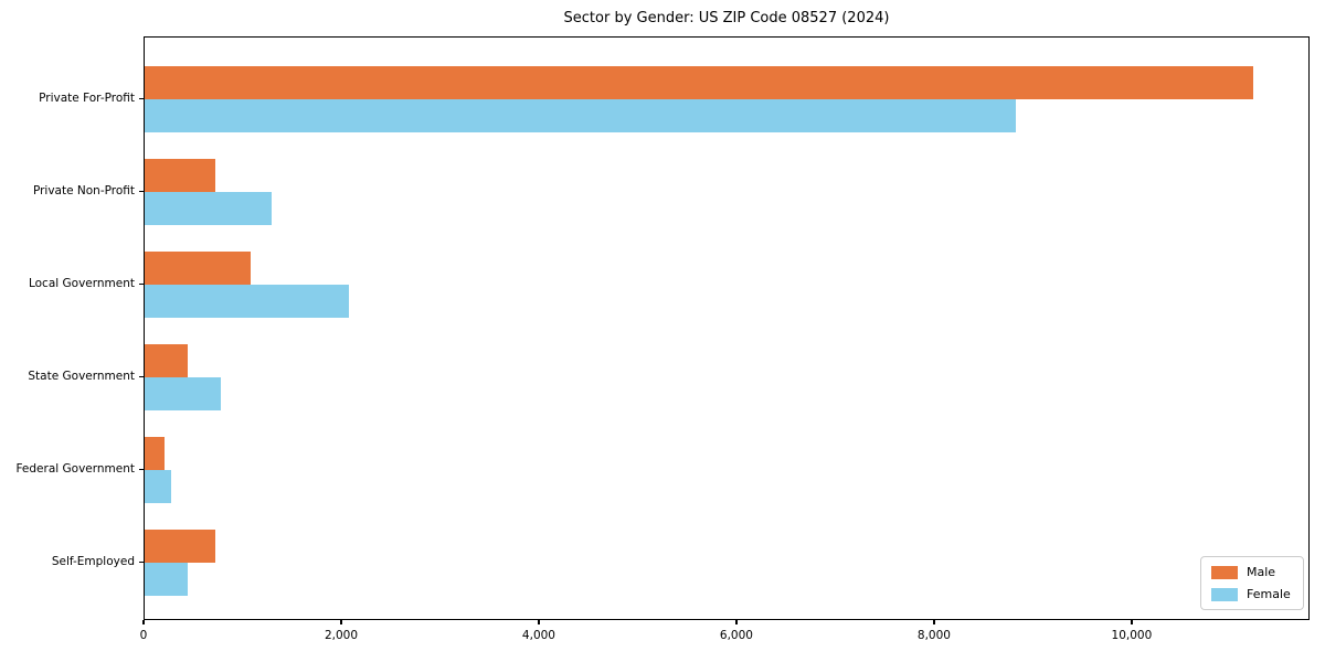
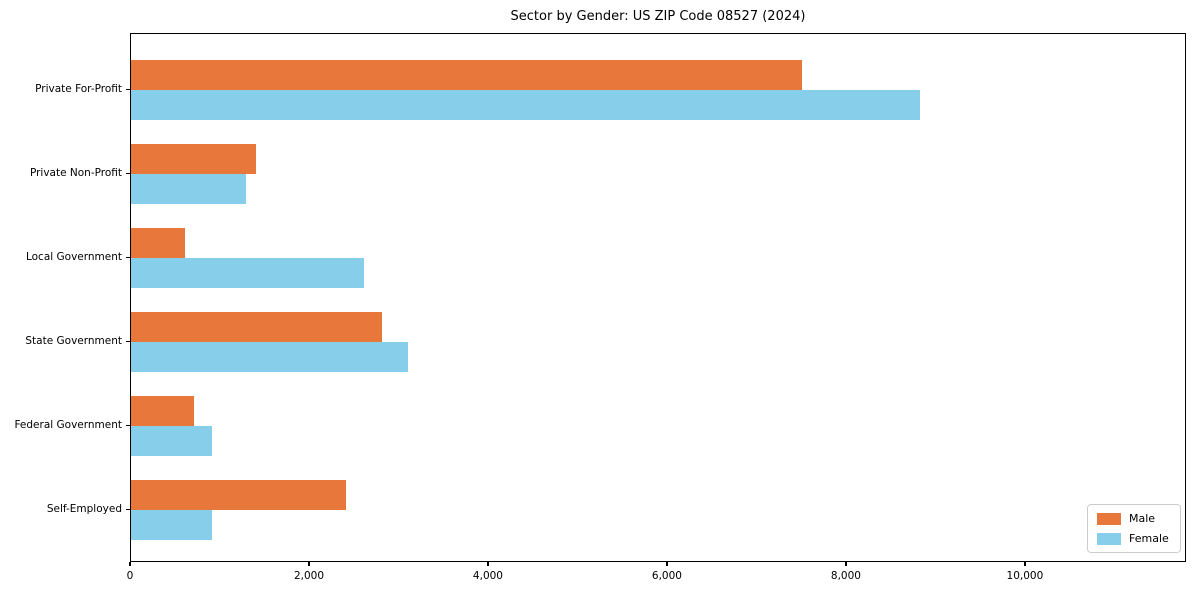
Male/Private For-Profit: 11200 -> 7500
Male/Private Non-Profit: 700 -> 1400
Male/Local Government: 1100 -> 600
Female/Local Government: 2100 -> 2600
Male/State Government: 400 -> 2800
Female/State Government: 800 -> 3100
Male/Federal Government: 200 -> 700
Female/Federal Government: 300 -> 900
Male/Self-Employed: 700 -> 2400
Female/Self-Employed: 400 -> 900
